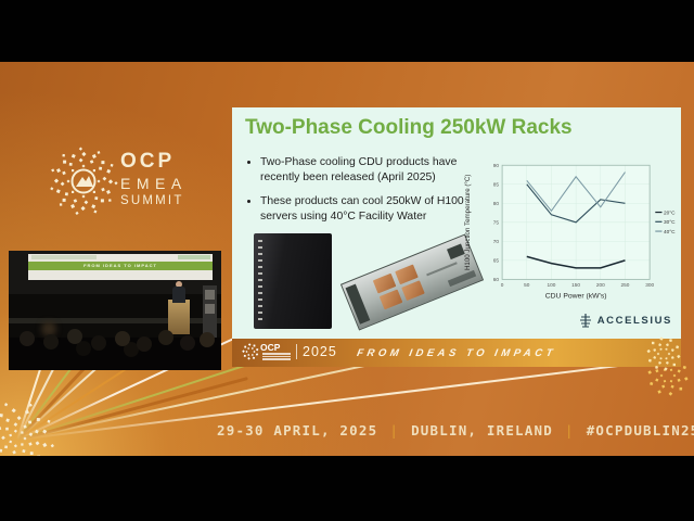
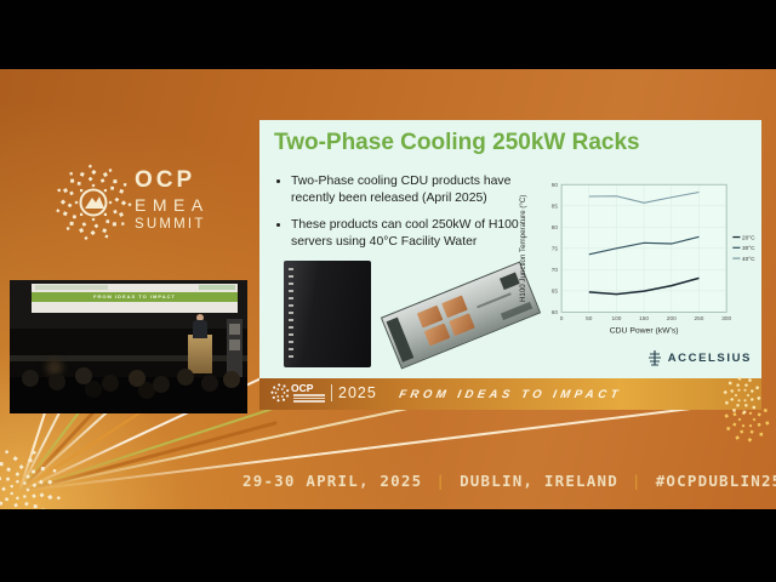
20°C/50: 66 -> 65
30°C/50: 85 -> 74
40°C/50: 86 -> 87
30°C/100: 77 -> 75
40°C/100: 78 -> 87
20°C/150: 63 -> 65
30°C/150: 75 -> 76
40°C/150: 87 -> 86
20°C/200: 63 -> 66
30°C/200: 81 -> 76
40°C/200: 79 -> 87
20°C/250: 65 -> 68
30°C/250: 80 -> 78
